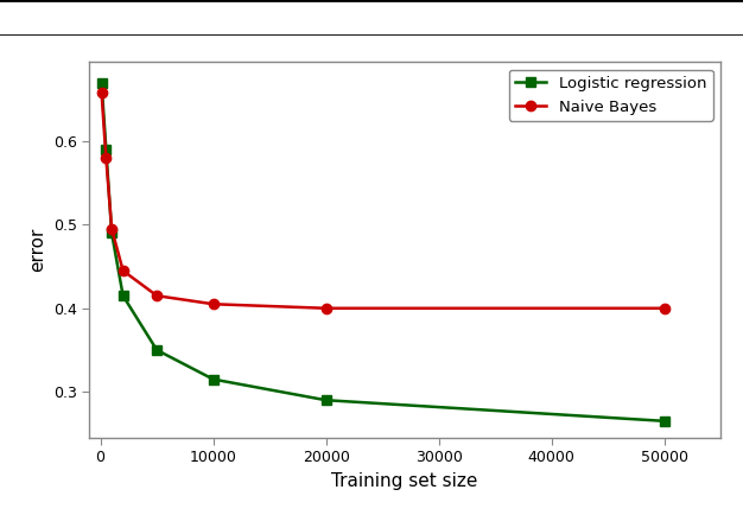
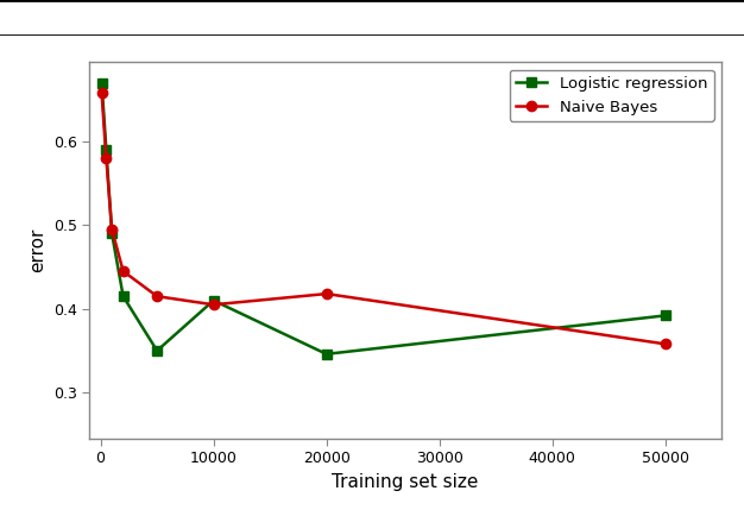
Logistic regression/10000: 0.315 -> 0.410
Logistic regression/20000: 0.290 -> 0.346
Naive Bayes/20000: 0.400 -> 0.418
Logistic regression/50000: 0.265 -> 0.392
Naive Bayes/50000: 0.400 -> 0.358
